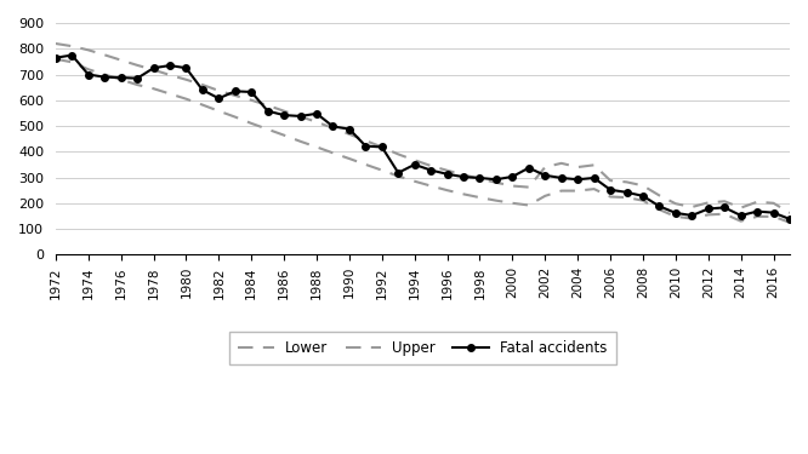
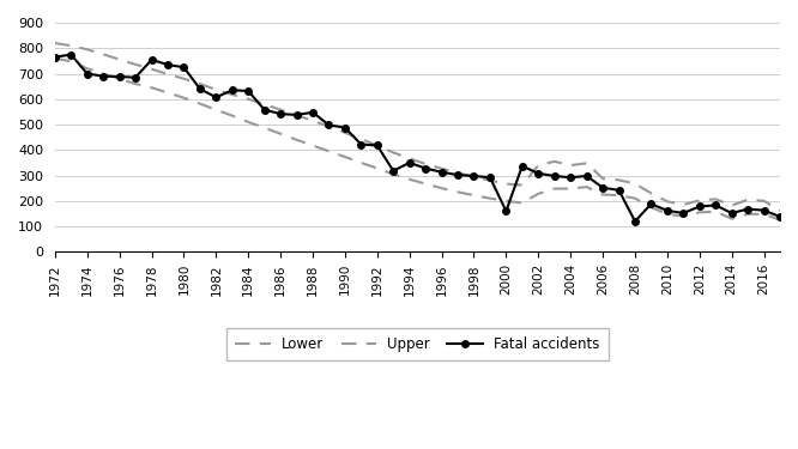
Fatal accidents/1978: 725 -> 755
Fatal accidents/2000: 303 -> 160
Fatal accidents/2008: 228 -> 120
